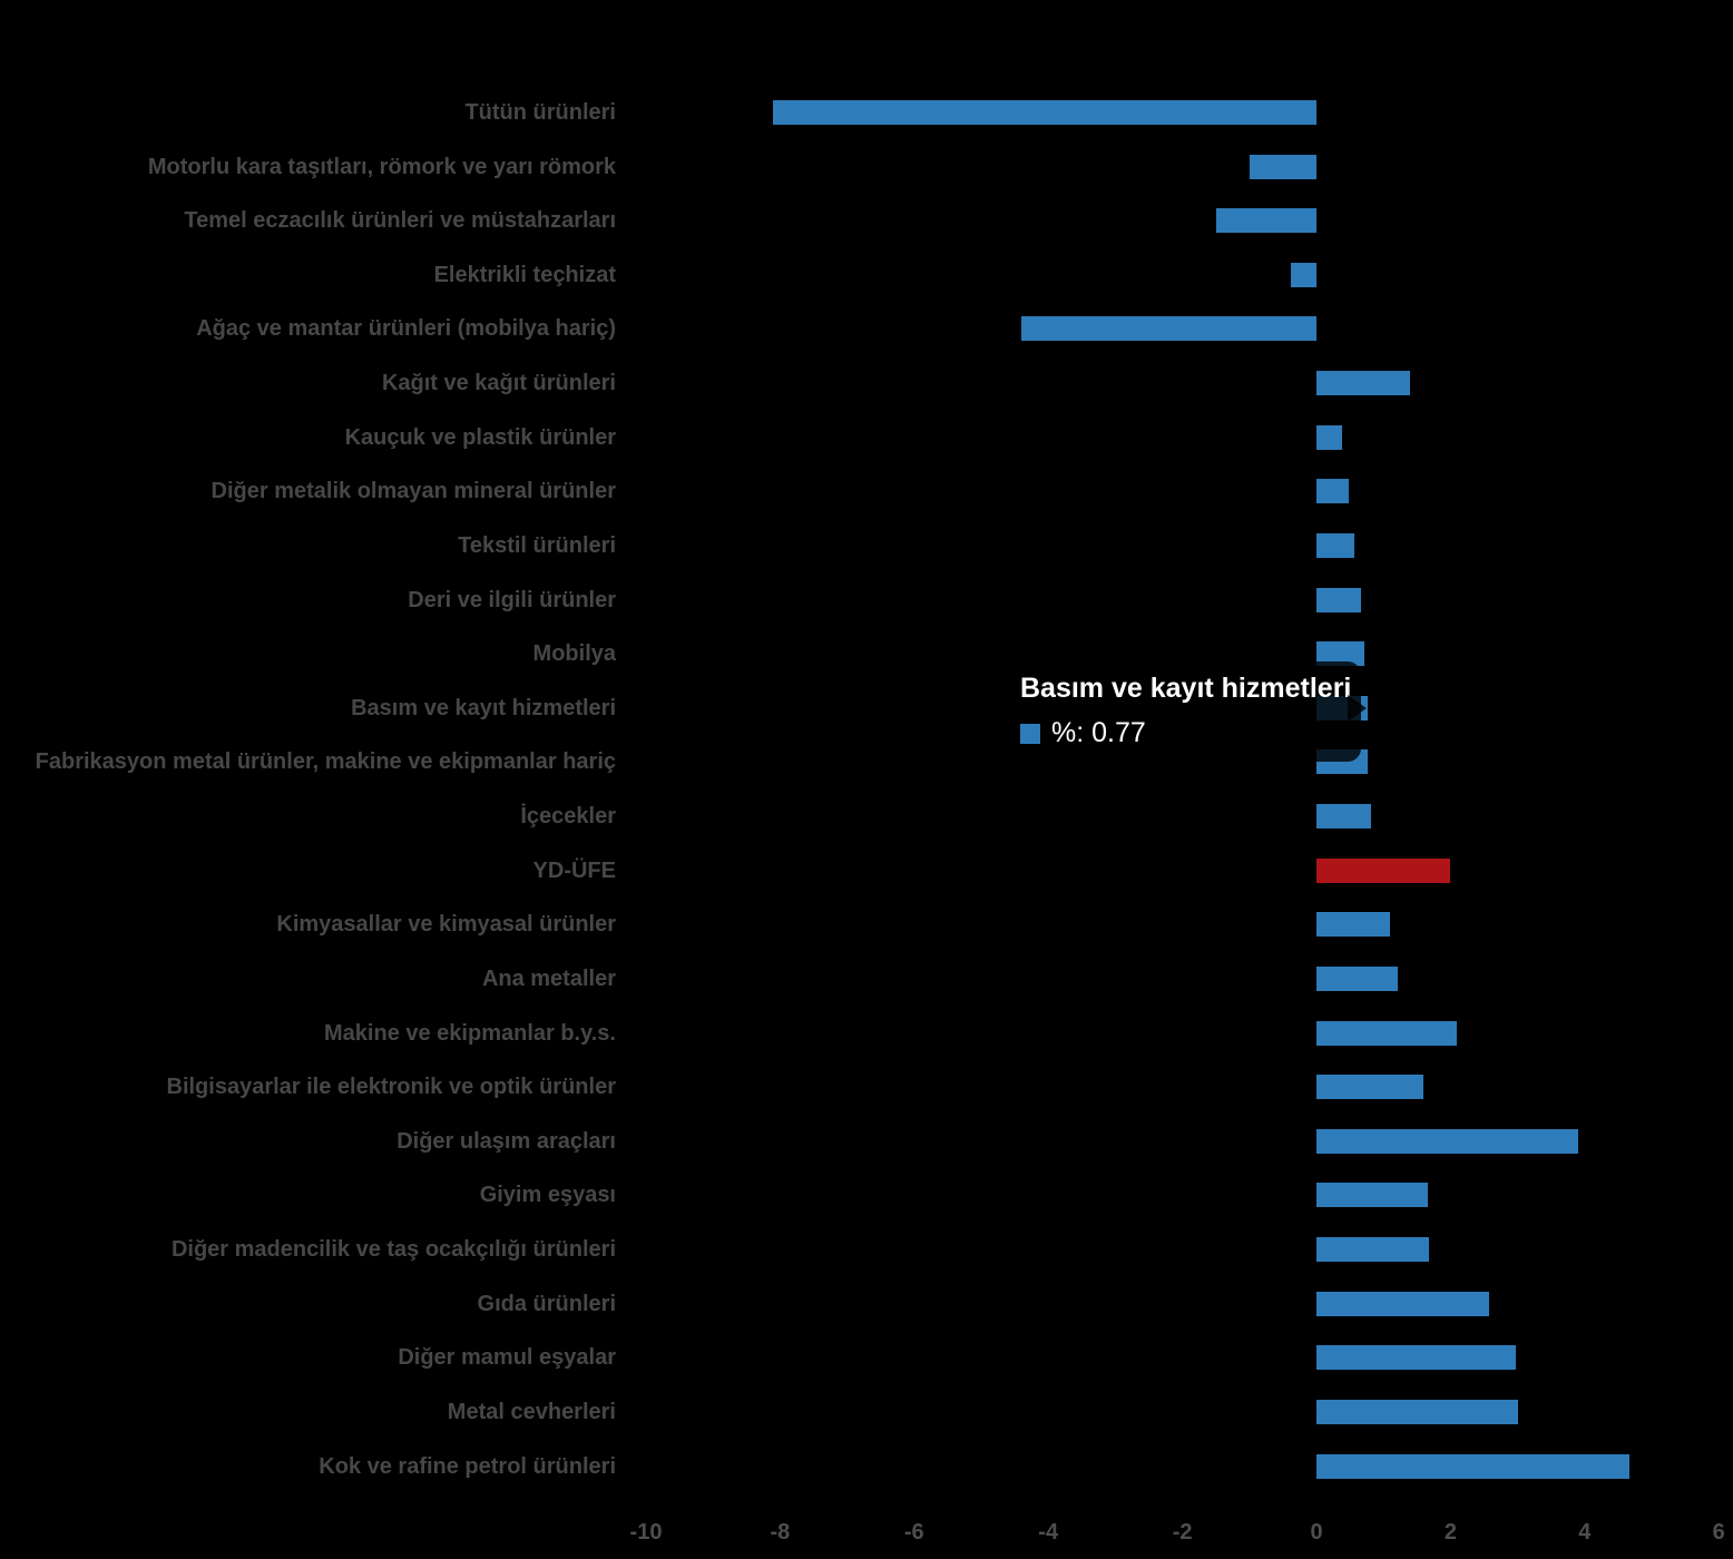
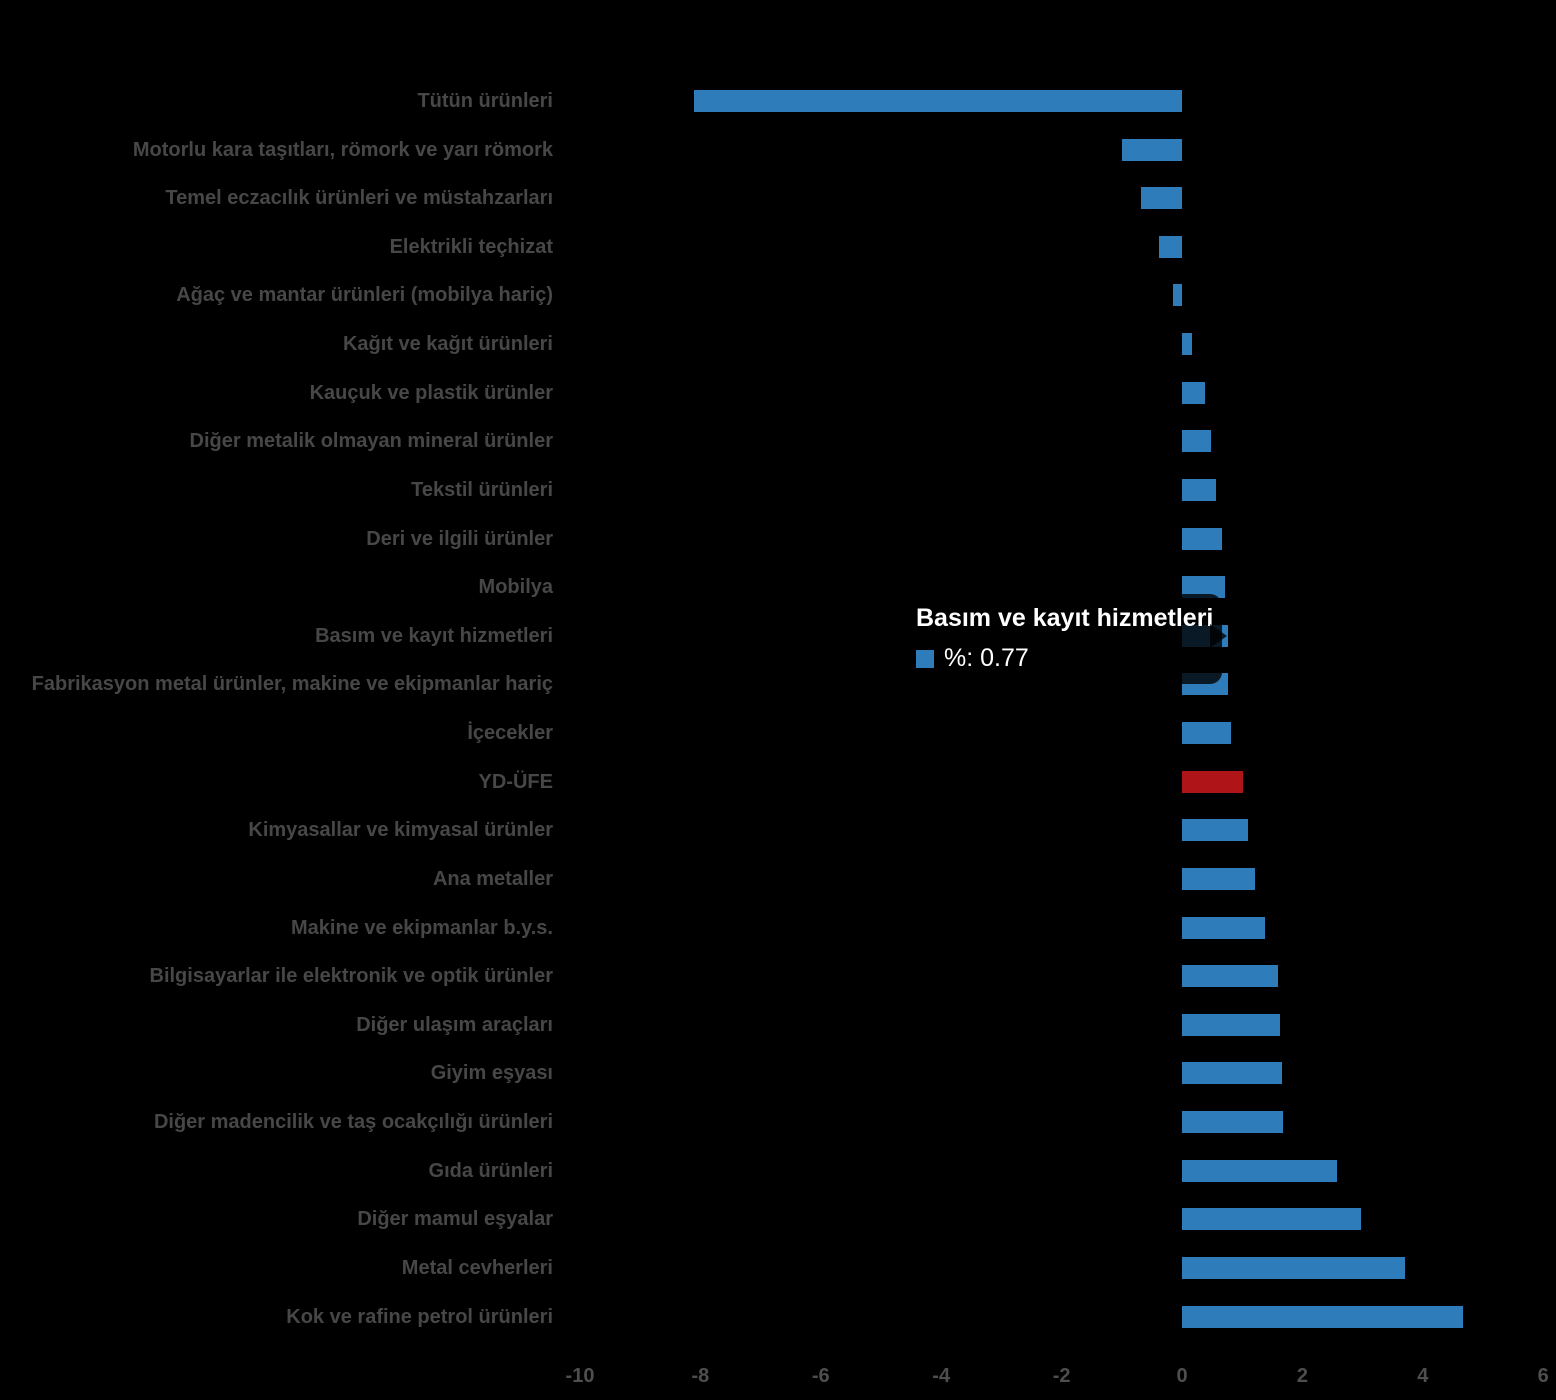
Temel eczacılık ürünleri ve müstahzarları: -1.5 -> -0.7
Ağaç ve mantar ürünleri (mobilya hariç): -4.4 -> -0.1
Kağıt ve kağıt ürünleri: 1.4 -> 0.2
YD-ÜFE: 2.0 -> 1.0
Makine ve ekipmanlar b.y.s.: 2.1 -> 1.4
Diğer ulaşım araçları: 3.9 -> 1.6
Metal cevherleri: 3.0 -> 3.7
